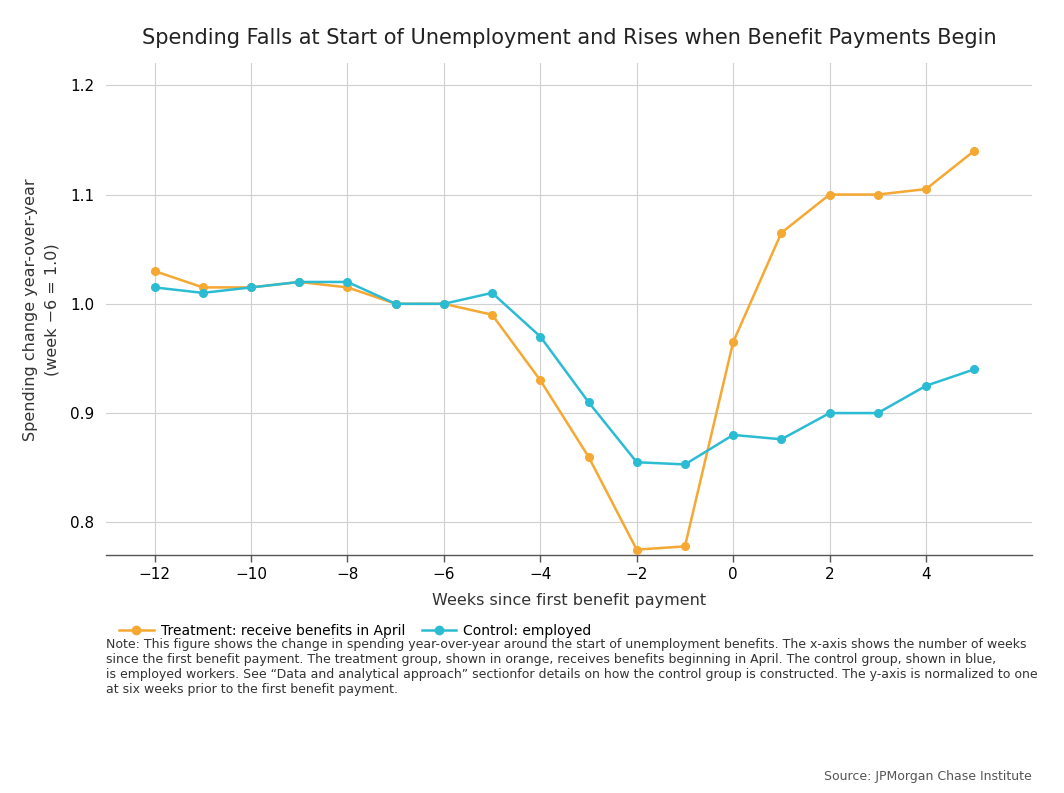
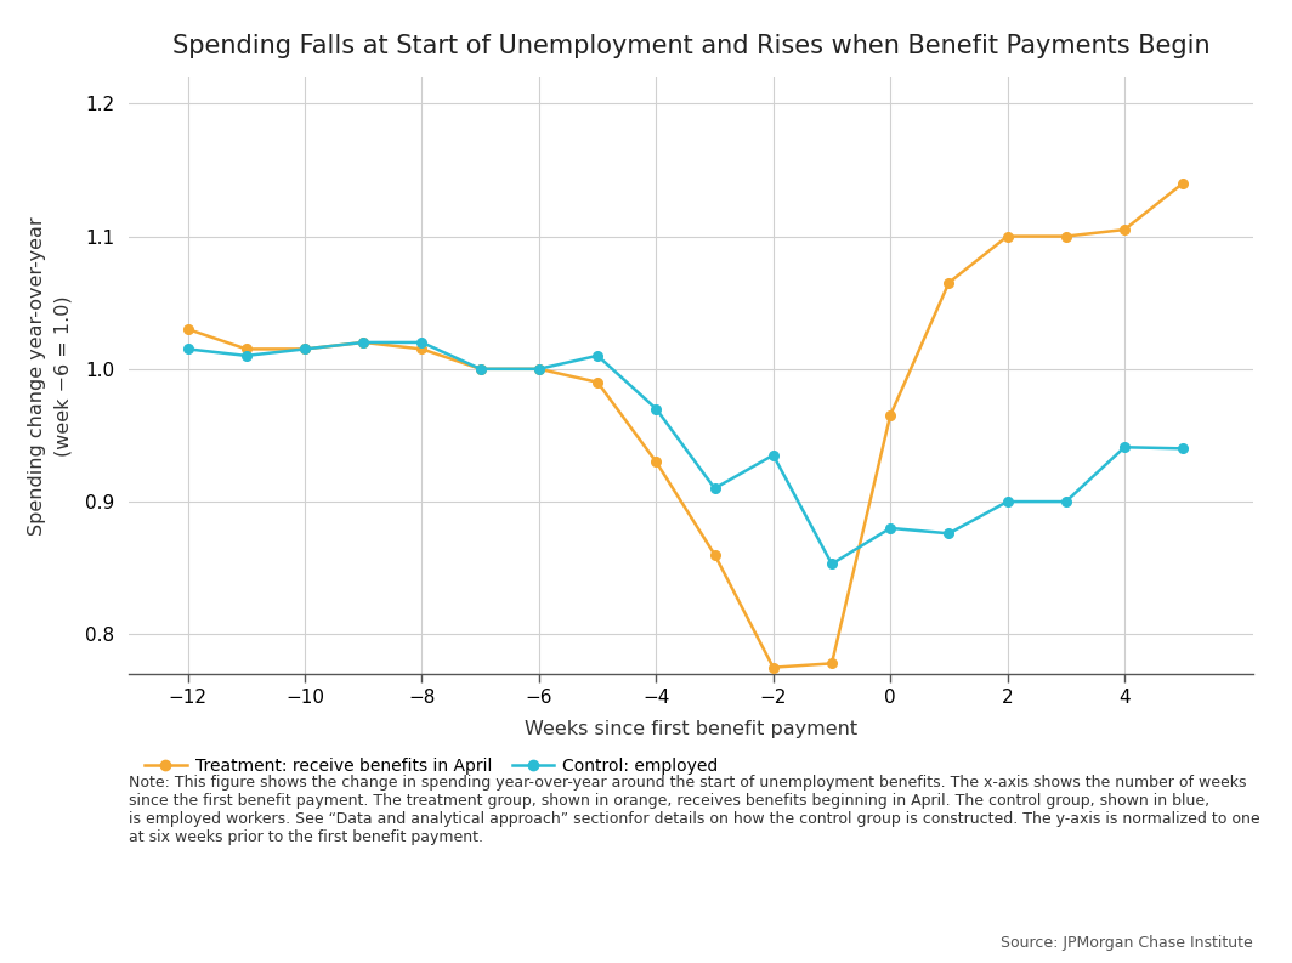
Control: employed/−2: 0.855 -> 0.935
Control: employed/4: 0.925 -> 0.941
